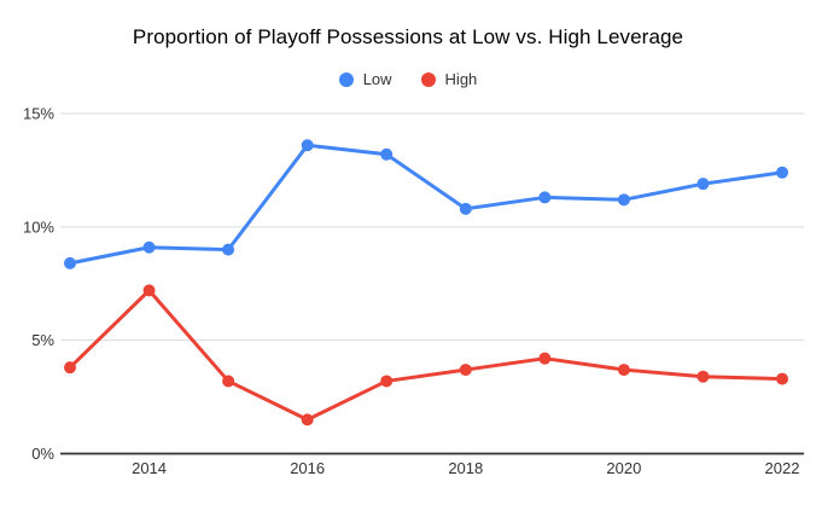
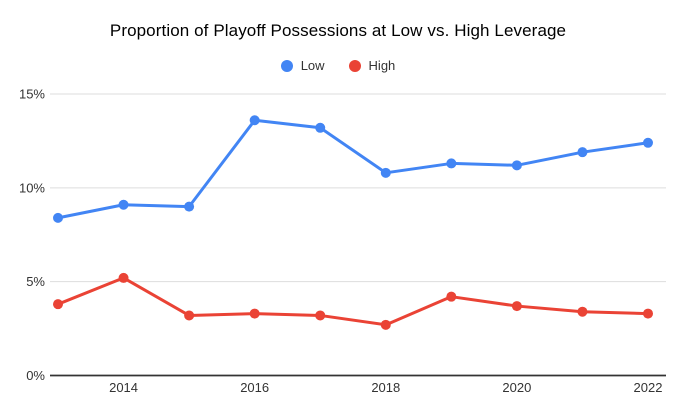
High/2014: 7.2% -> 5.2%
High/2016: 1.5% -> 3.3%
High/2018: 3.7% -> 2.7%
